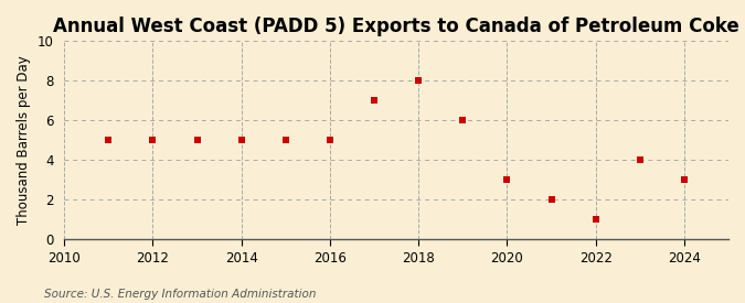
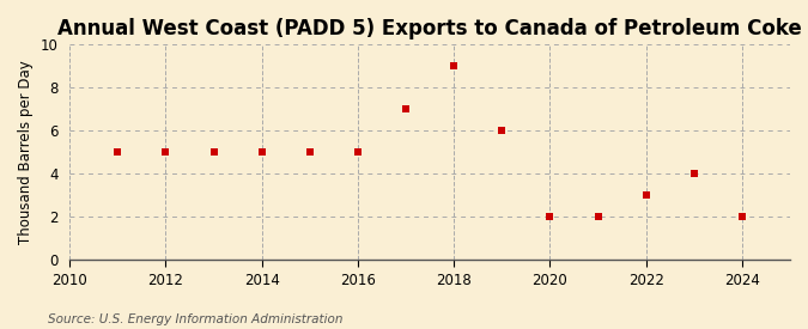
2018: 8 -> 9
2020: 3 -> 2
2022: 1 -> 3
2024: 3 -> 2
